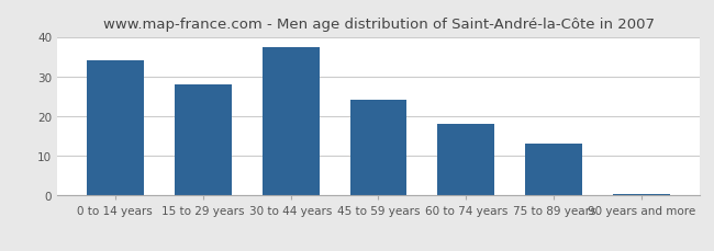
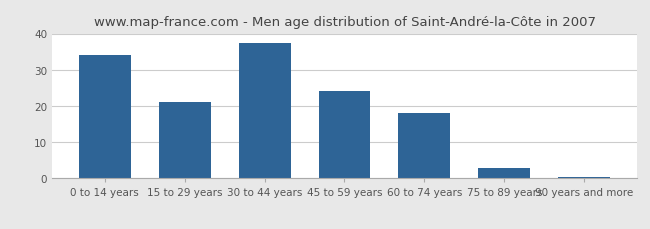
15 to 29 years: 28.0 -> 21.0
75 to 89 years: 13.0 -> 3.0
